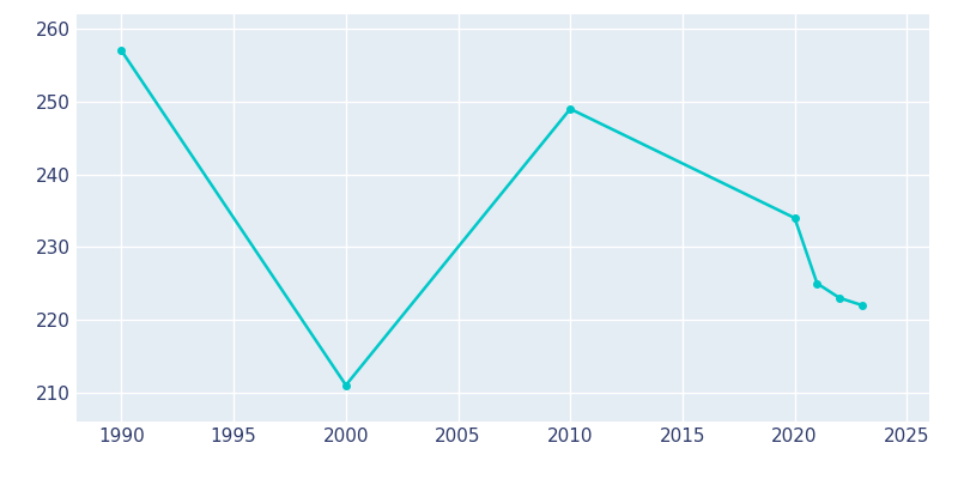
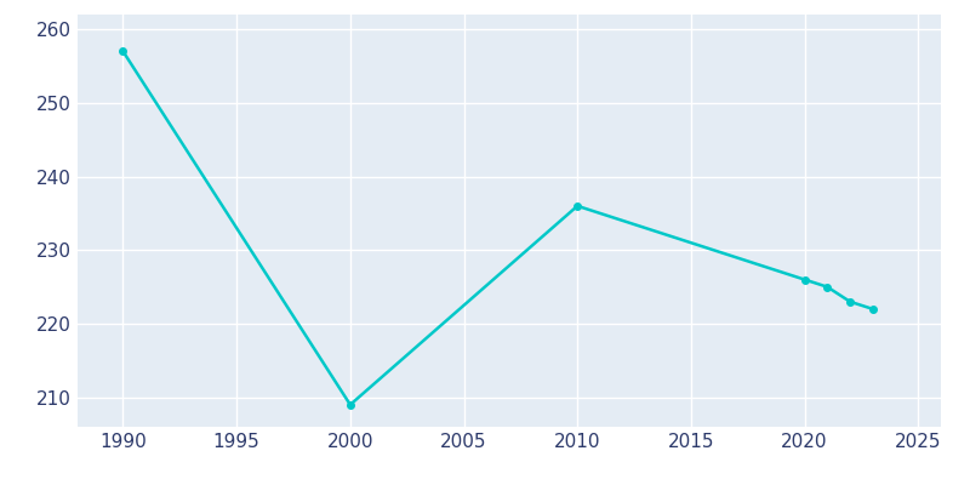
2000: 211 -> 209
2010: 249 -> 236
2020: 234 -> 226
